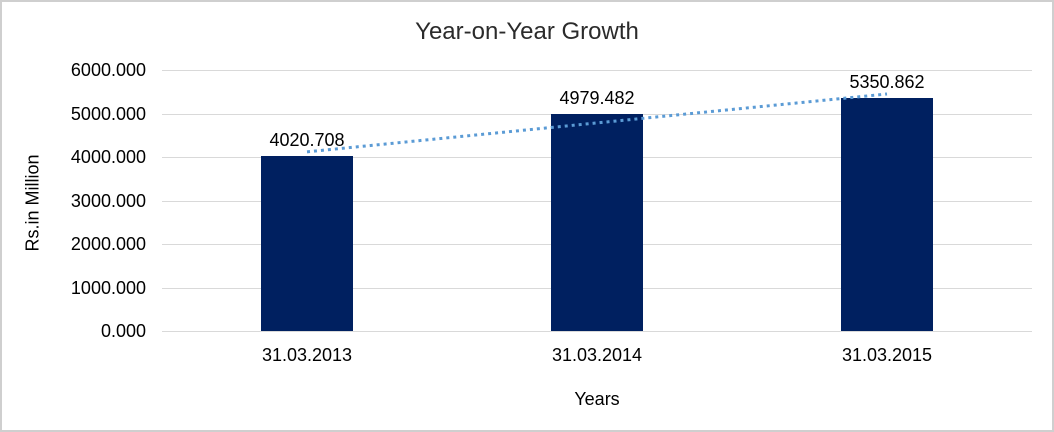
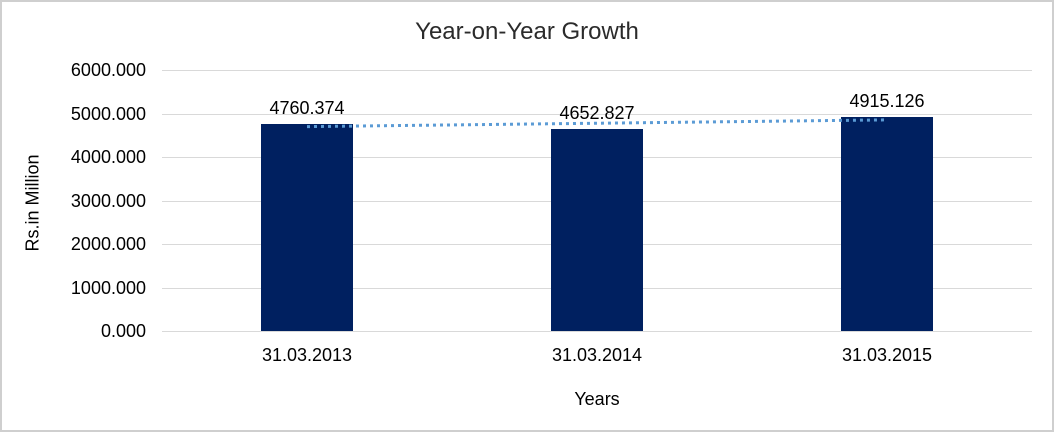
31.03.2013: 4020.708 -> 4760.374
31.03.2014: 4979.482 -> 4652.827
31.03.2015: 5350.862 -> 4915.126
